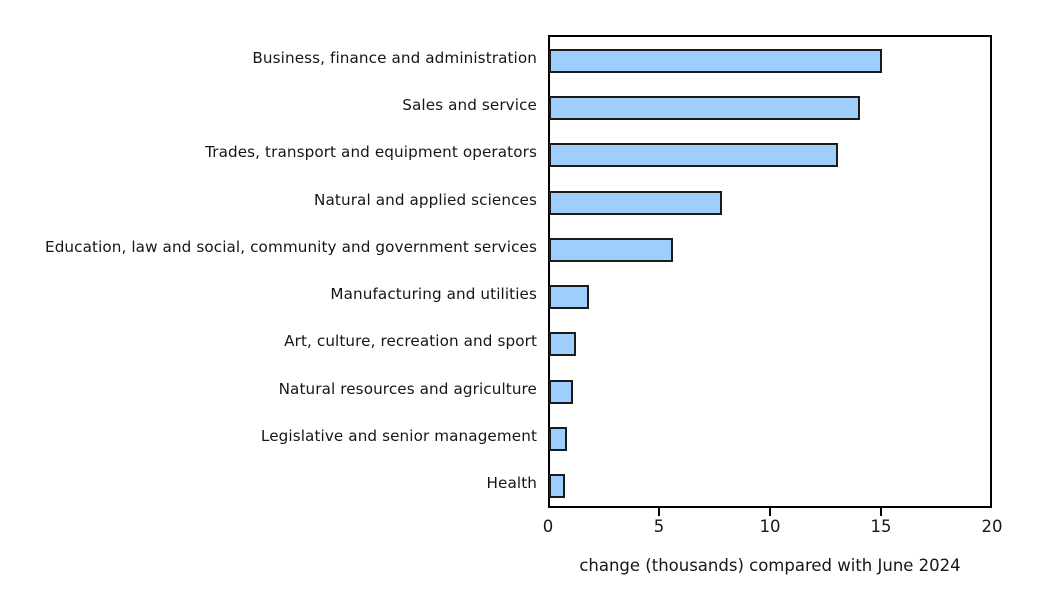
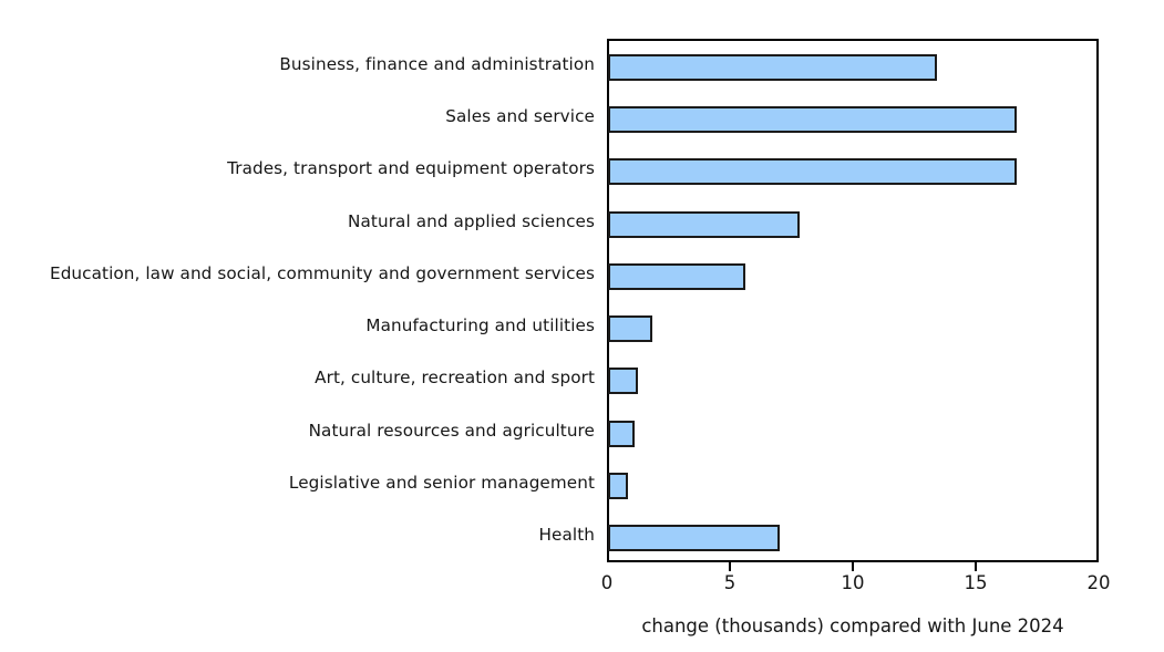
Business, finance and administration: 15.0 -> 13.4
Sales and service: 14.0 -> 16.6
Trades, transport and equipment operators: 13.0 -> 16.6
Health: 0.7 -> 7.0
